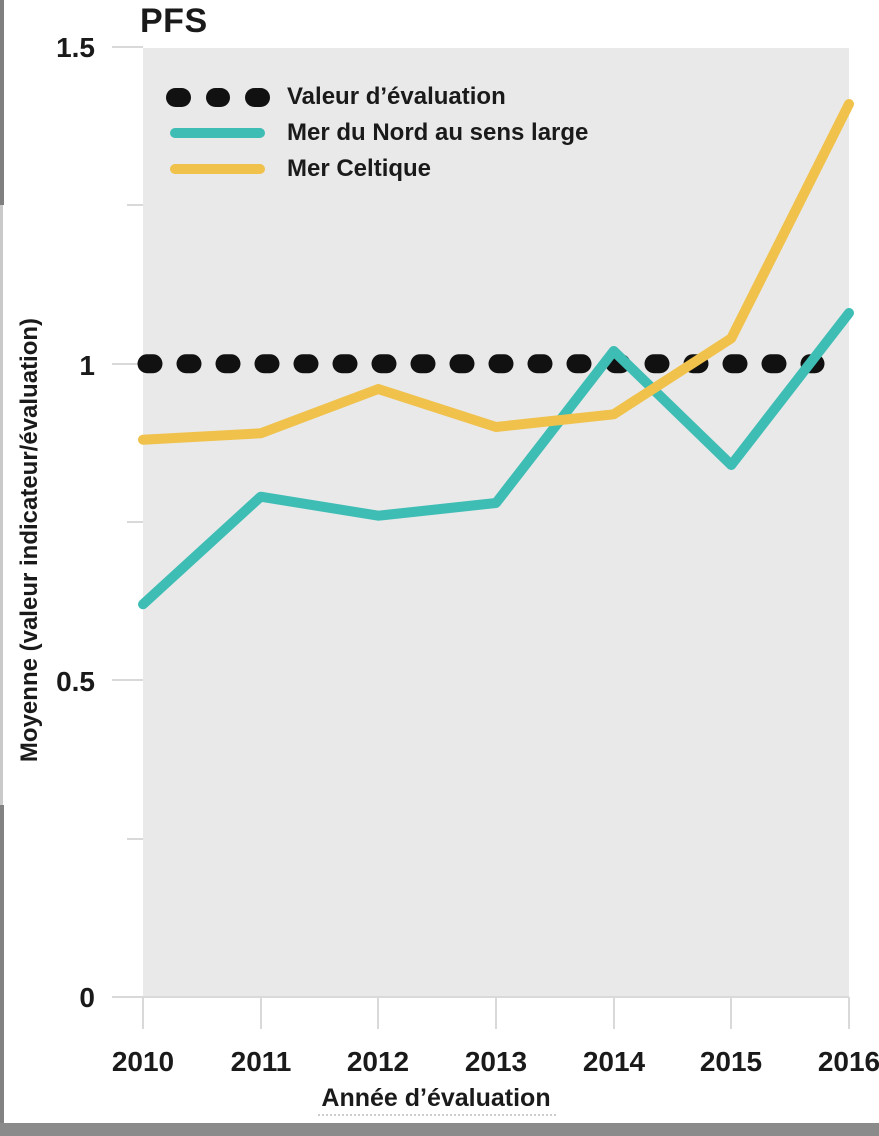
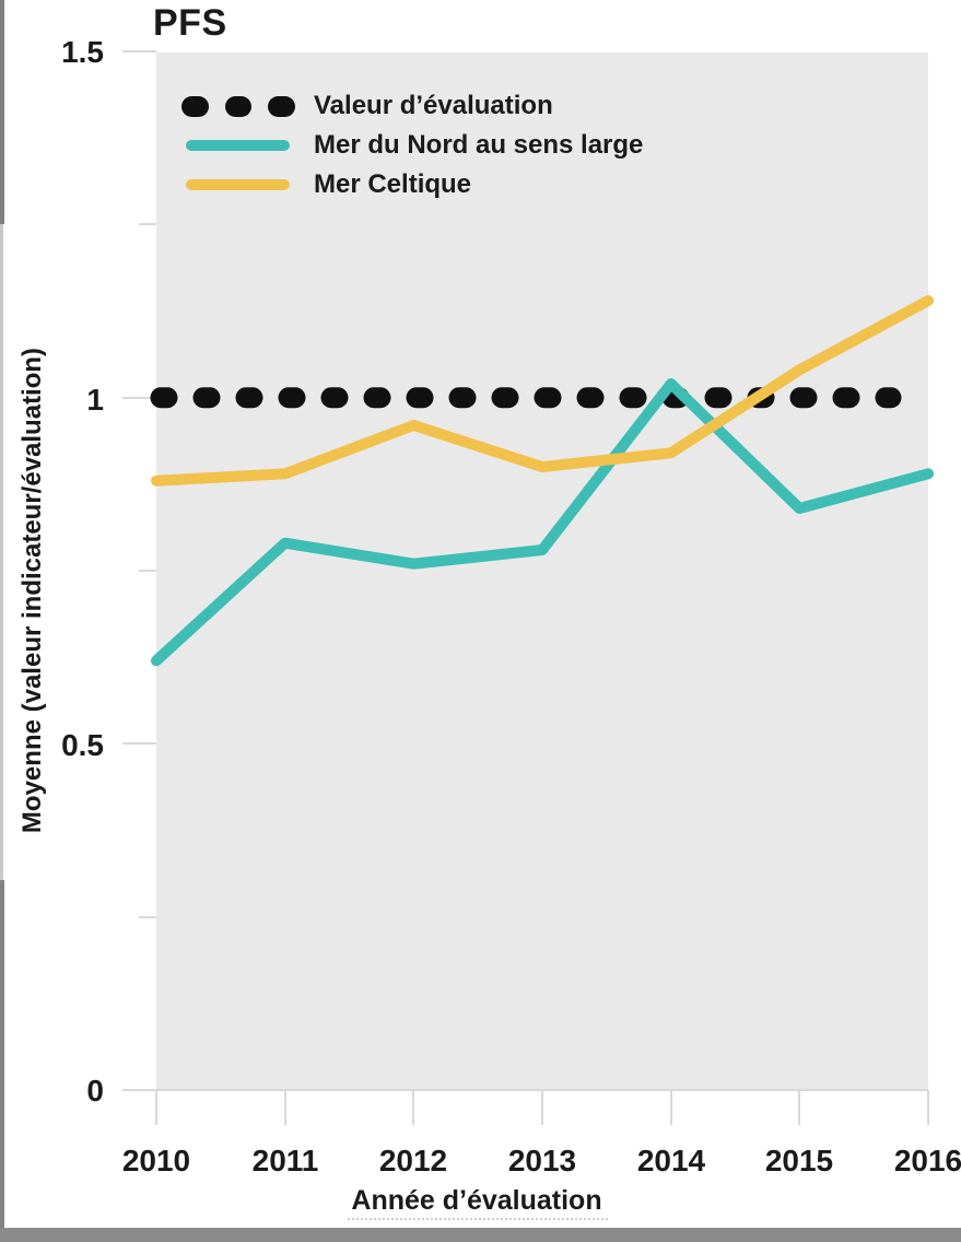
Mer du Nord au sens large/2016: 1.08 -> 0.89
Mer Celtique/2016: 1.41 -> 1.14
